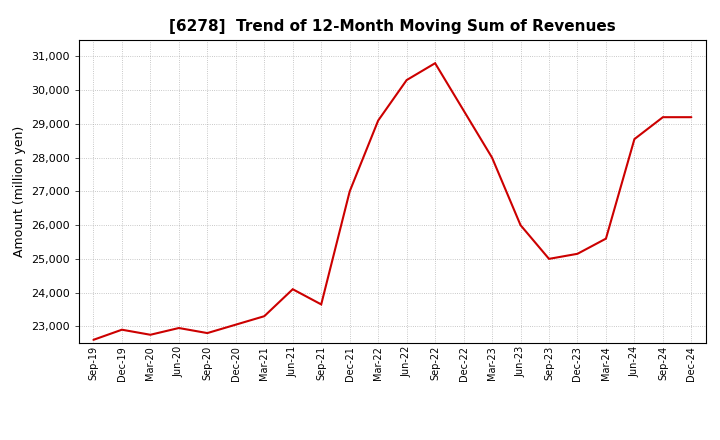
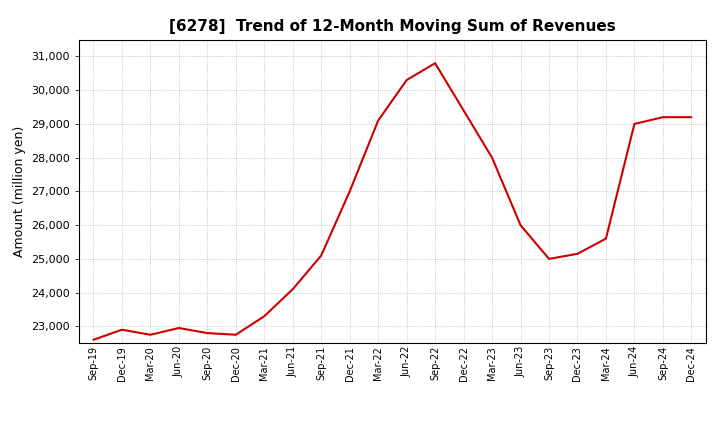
Dec-20: 23,050 -> 22,750
Sep-21: 23,650 -> 25,100
Jun-24: 28,550 -> 29,000
